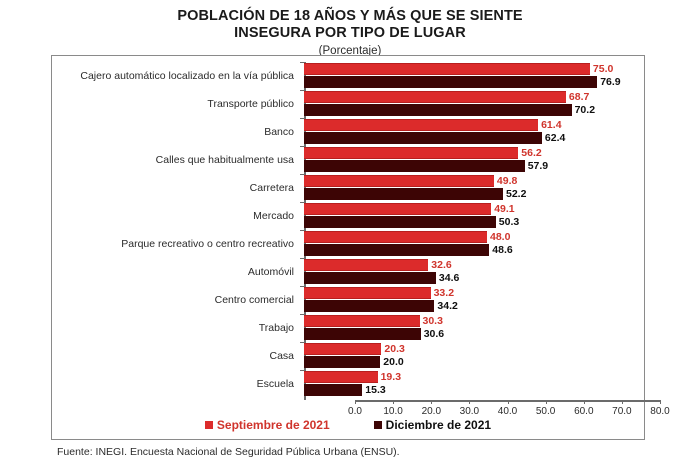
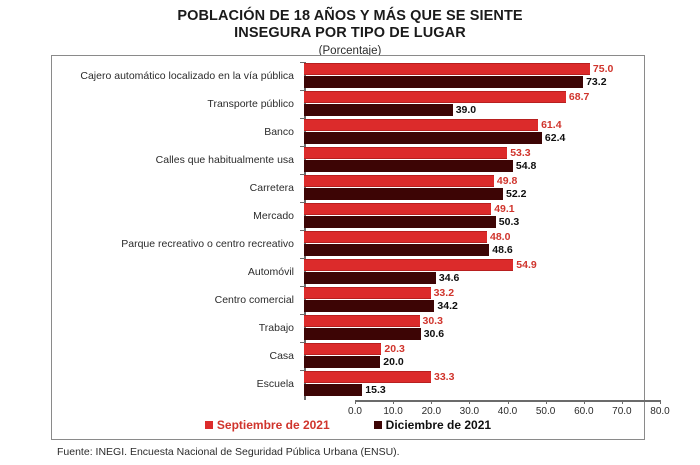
Diciembre de 2021/Cajero automático localizado en la vía pública: 76.9 -> 73.2
Diciembre de 2021/Transporte público: 70.2 -> 39.0
Septiembre de 2021/Calles que habitualmente usa: 56.2 -> 53.3
Diciembre de 2021/Calles que habitualmente usa: 57.9 -> 54.8
Septiembre de 2021/Automóvil: 32.6 -> 54.9
Septiembre de 2021/Escuela: 19.3 -> 33.3
